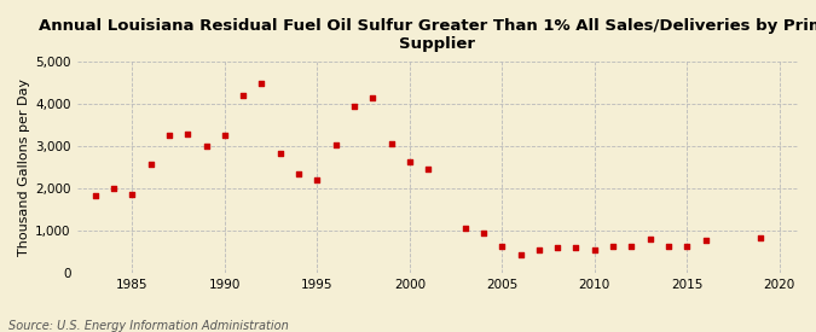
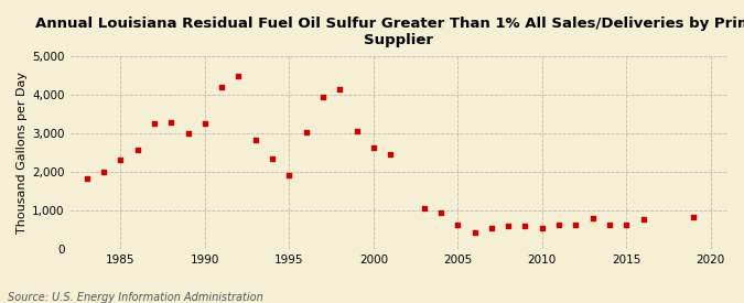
1985: 1,850 -> 2,300
1995: 2,200 -> 1,920
